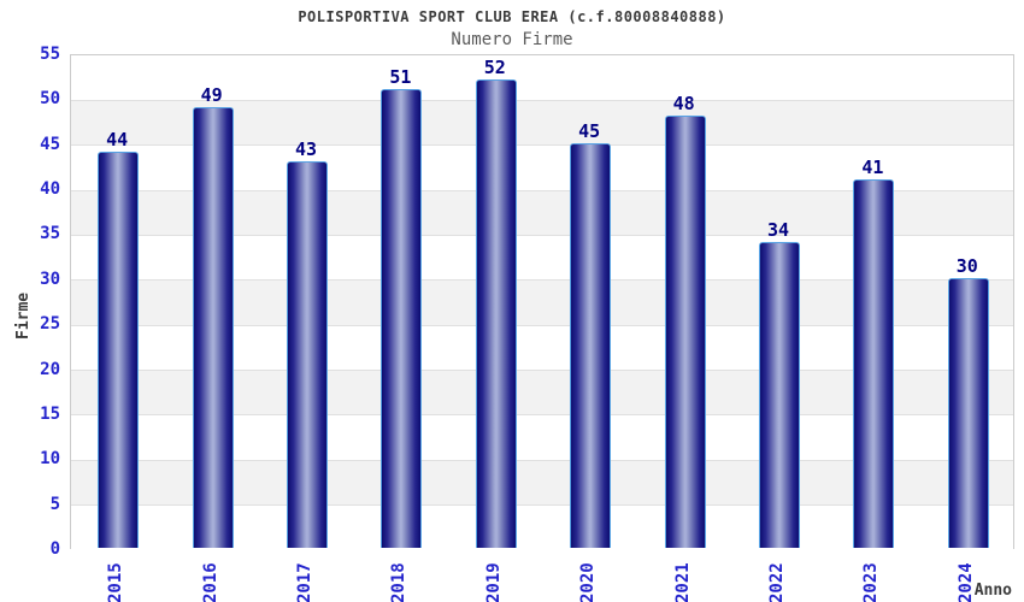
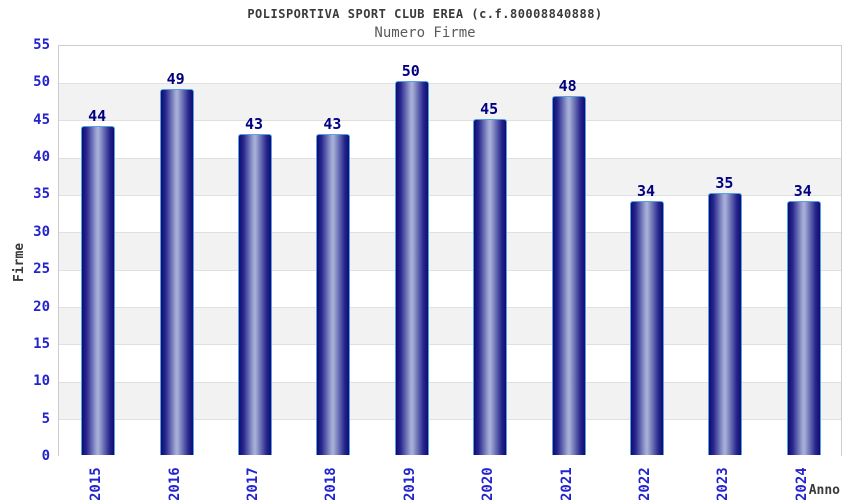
2018: 51 -> 43
2019: 52 -> 50
2023: 41 -> 35
2024: 30 -> 34
